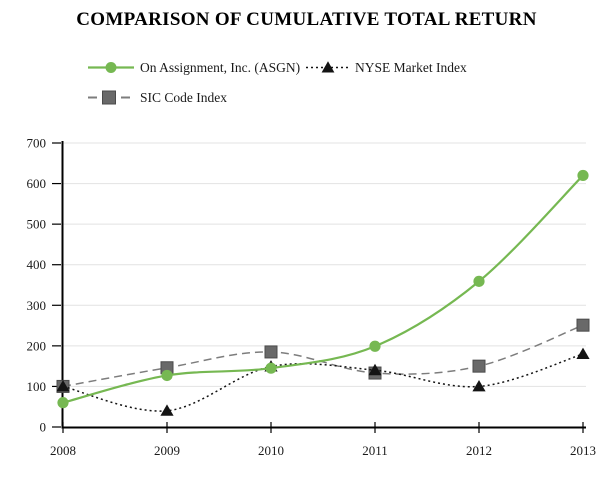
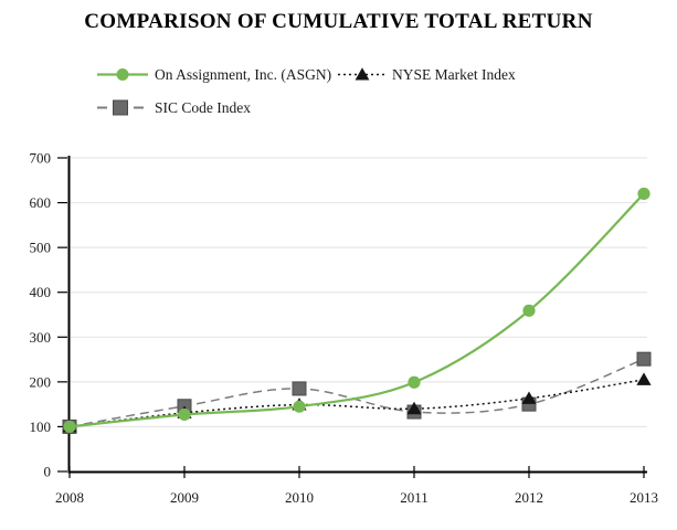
On Assignment, Inc. (ASGN)/2008: 60 -> 100
NYSE Market Index/2009: 40 -> 130
NYSE Market Index/2012: 100 -> 160
NYSE Market Index/2013: 180 -> 200
